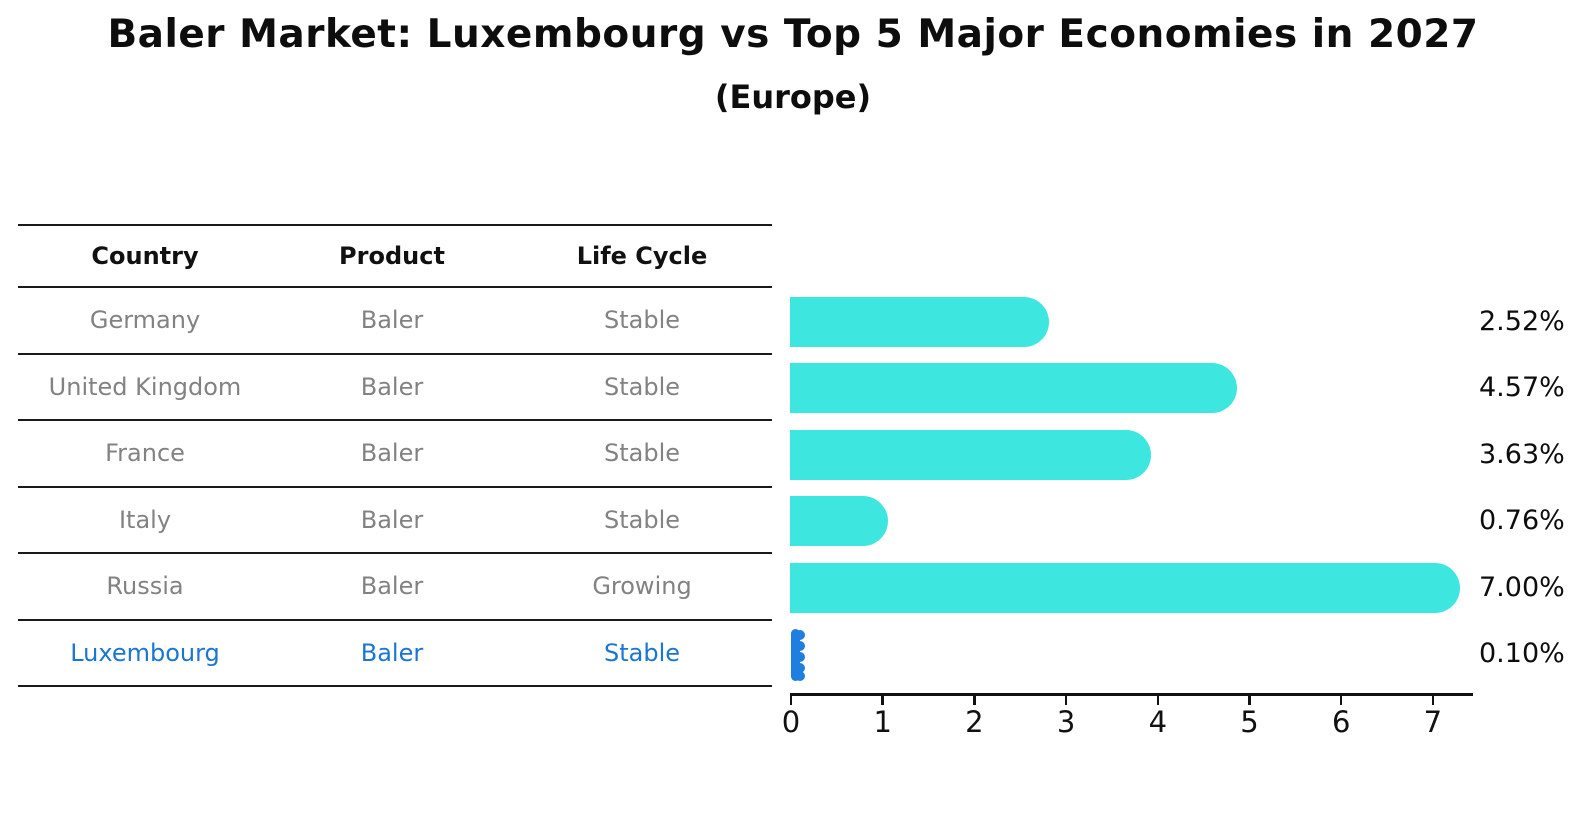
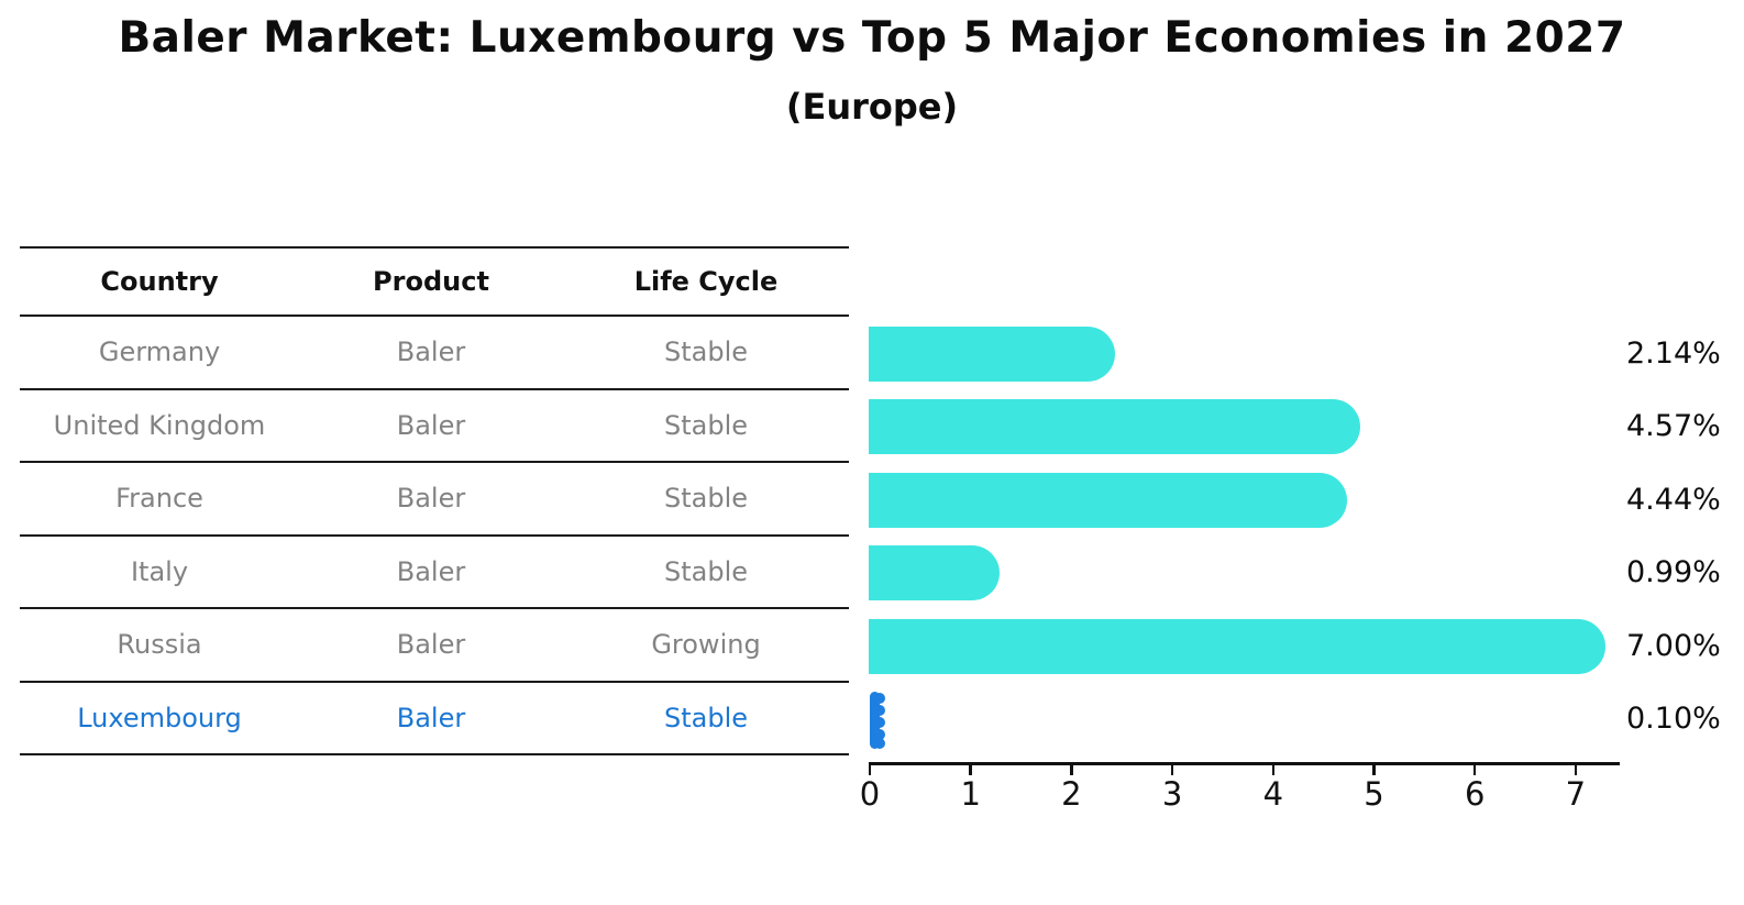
Germany: 2.52% -> 2.14%
France: 3.63% -> 4.44%
Italy: 0.76% -> 0.99%
